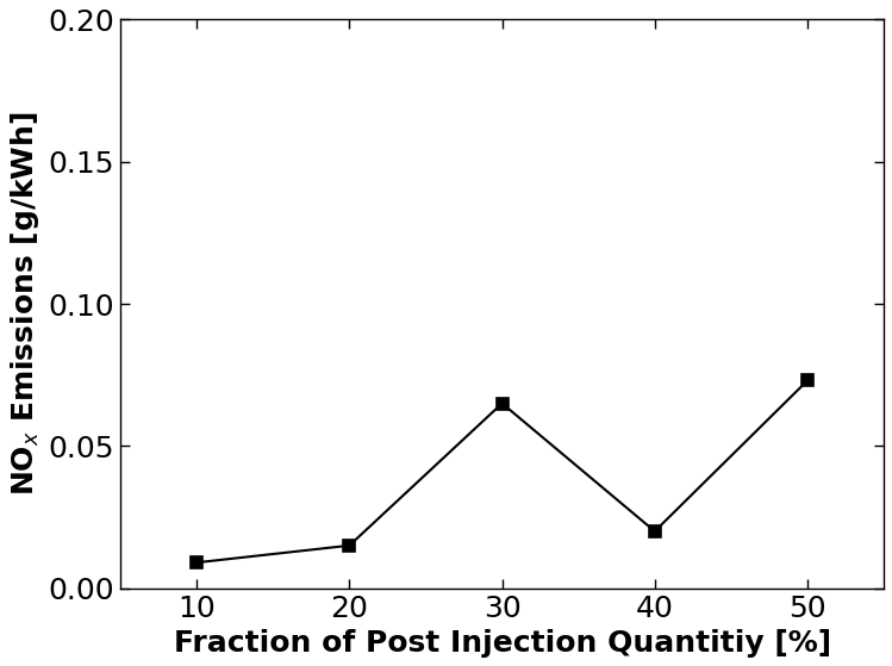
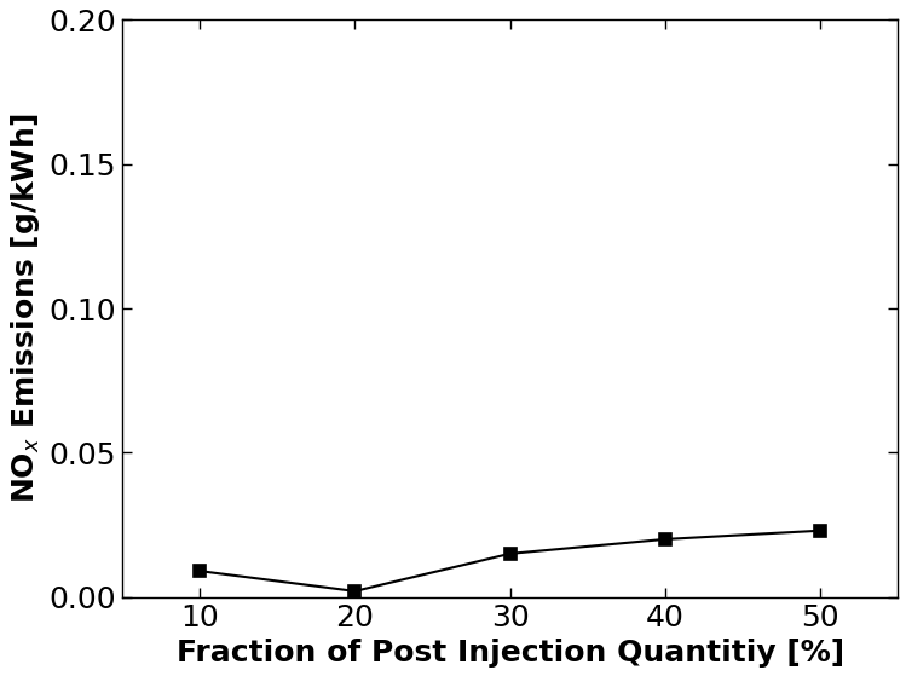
20: 0.015 -> 0.002
30: 0.065 -> 0.015
50: 0.073 -> 0.023
